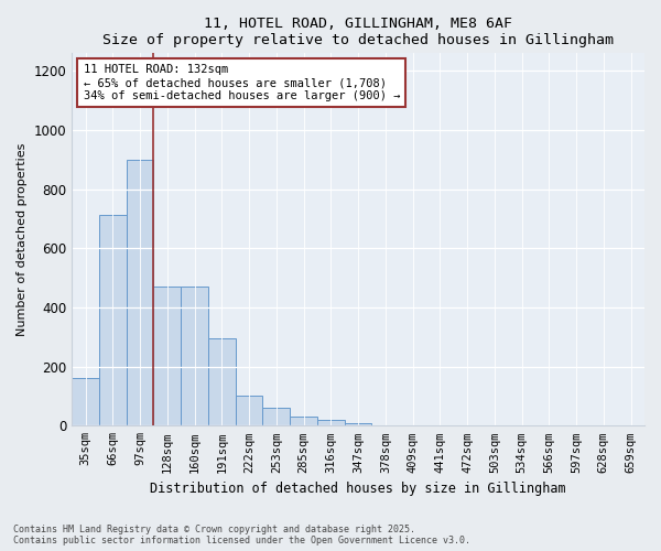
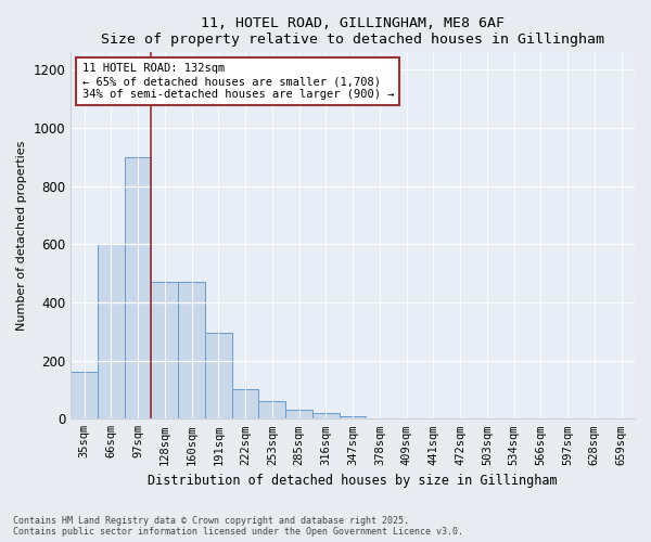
66sqm: 715 -> 600
